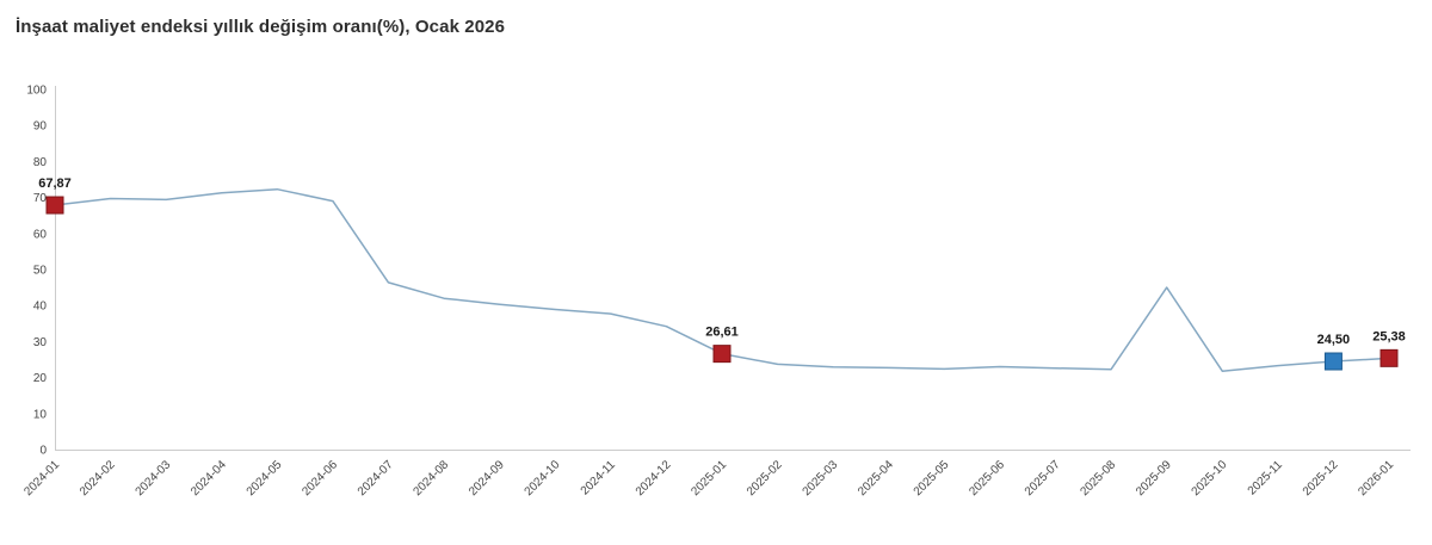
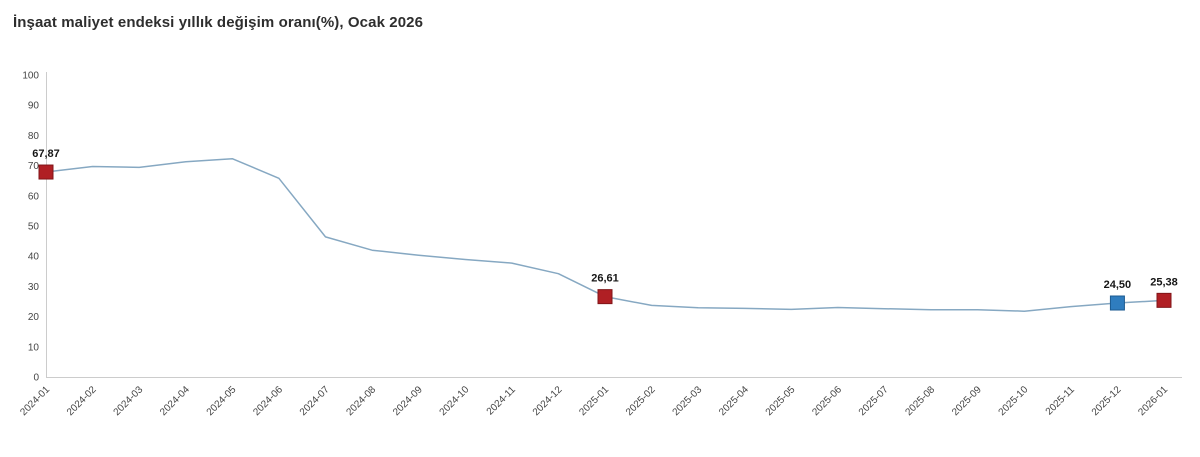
2024-06: 69 -> 66
2025-09: 45 -> 22
